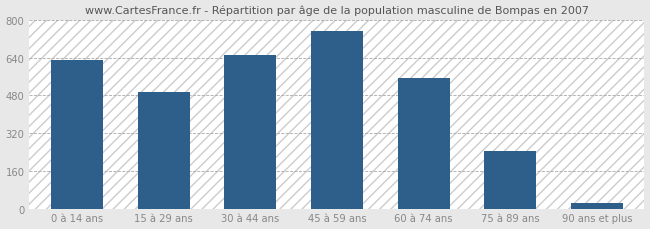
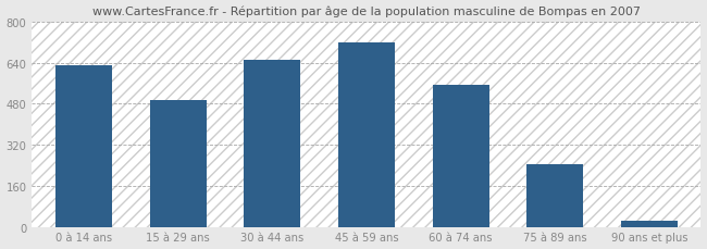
45 à 59 ans: 752 -> 720
